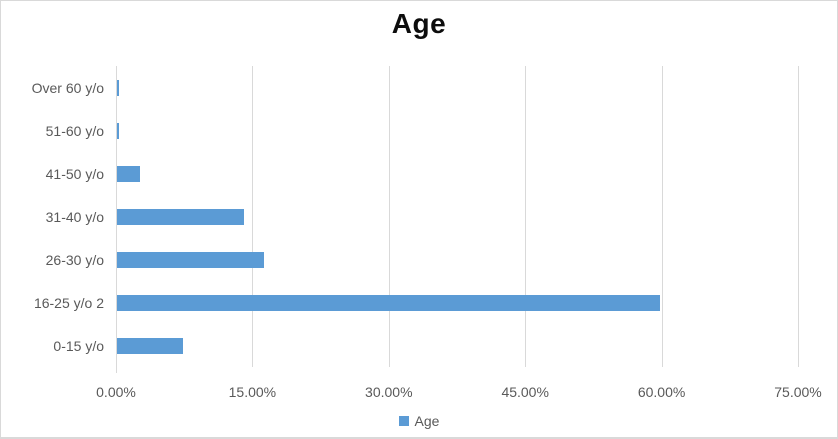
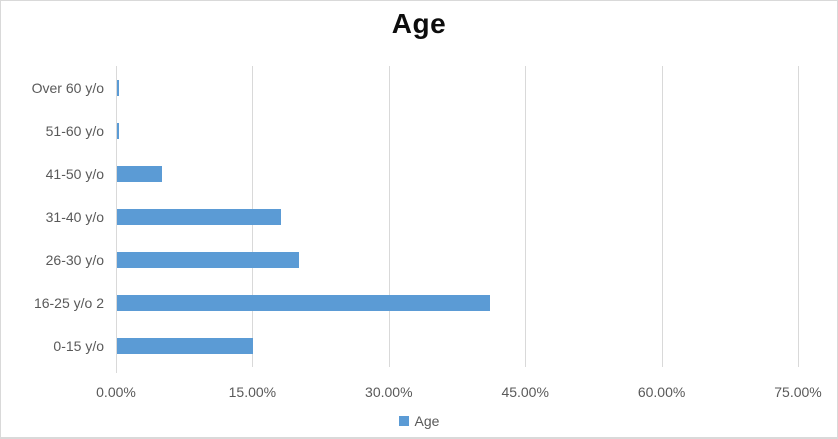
0-15 y/o: 7% -> 15%
16-25 y/o 2: 60% -> 41%
26-30 y/o: 16% -> 20%
31-40 y/o: 14% -> 18%
41-50 y/o: 2% -> 5%
